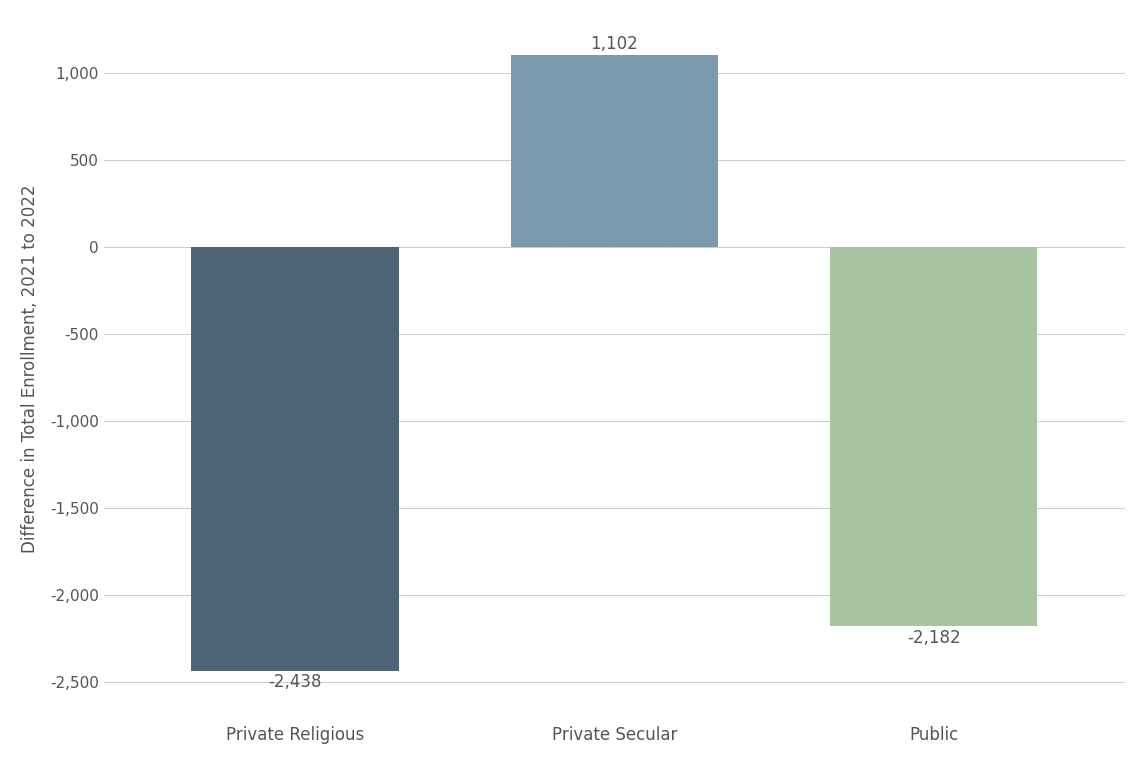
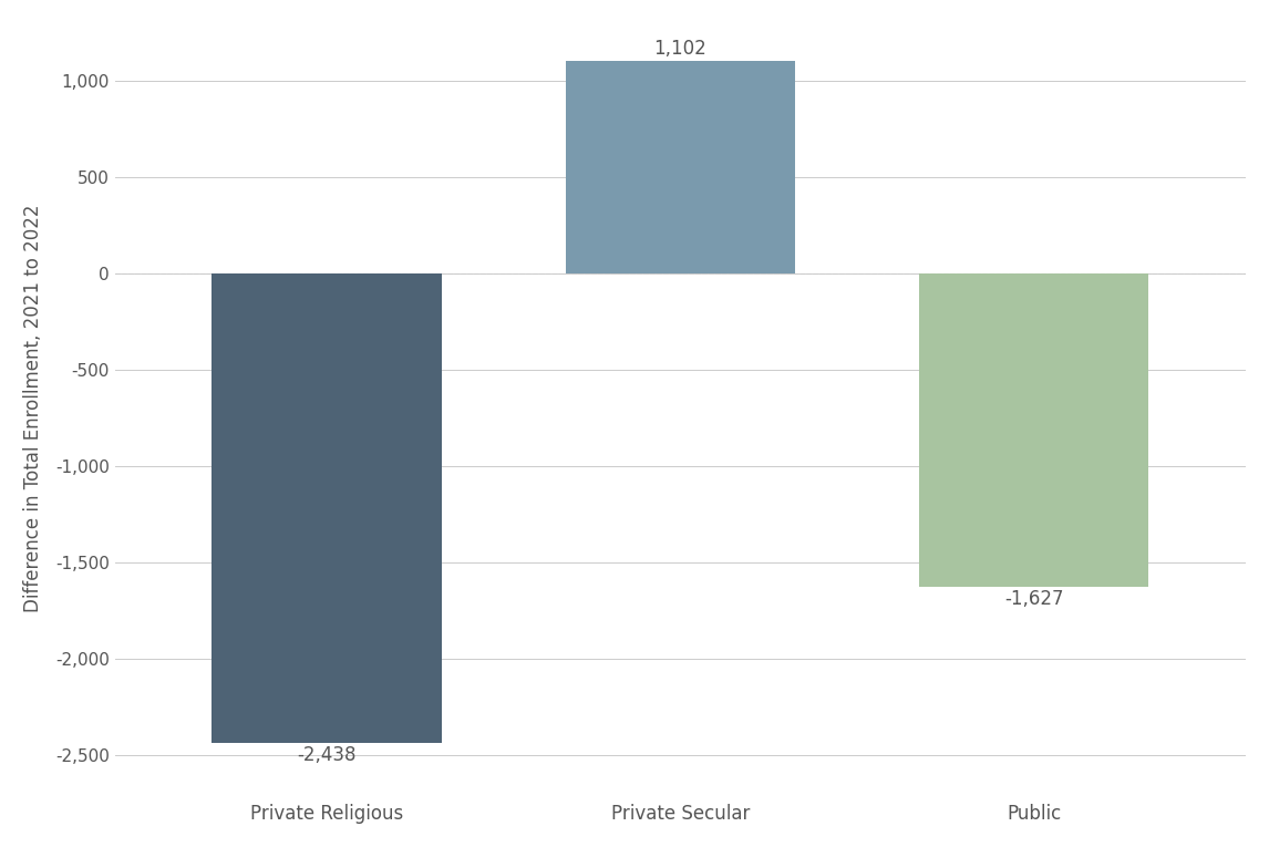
Public: -2,182 -> -1,627
